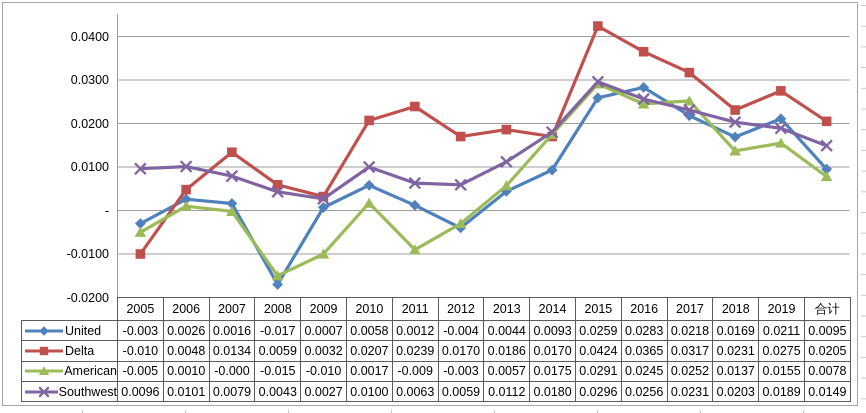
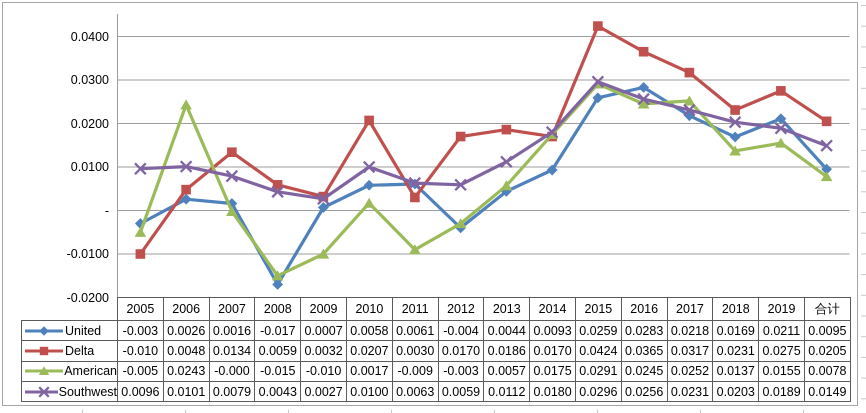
American/2006: 0.0010 -> 0.0243
United/2011: 0.0012 -> 0.0061
Delta/2011: 0.0239 -> 0.0030
